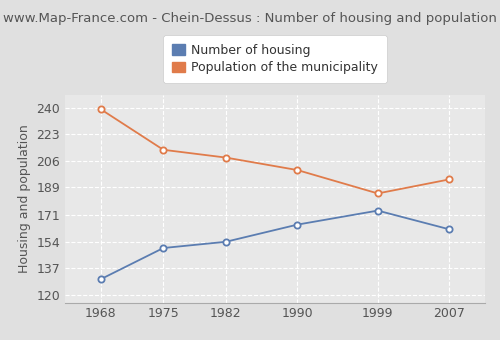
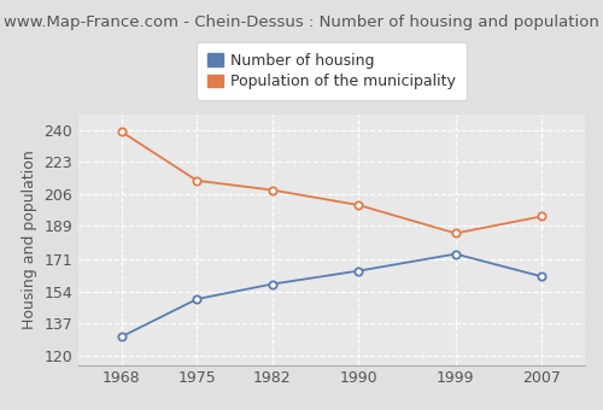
Number of housing/1982: 154 -> 158
